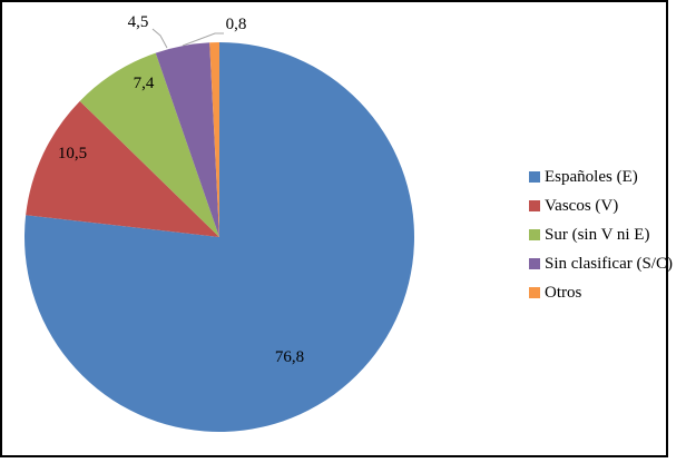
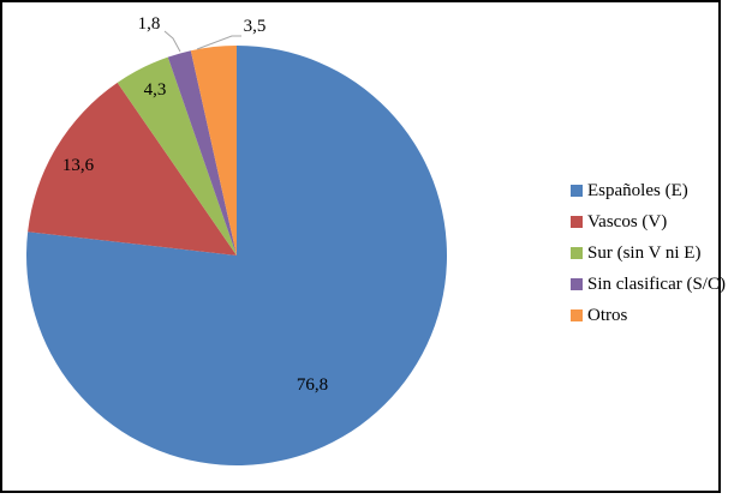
Vascos (V): 10,5 -> 13,6
Sur (sin V ni E): 7,4 -> 4,3
Sin clasificar (S/C): 4,5 -> 1,8
Otros: 0,8 -> 3,5
